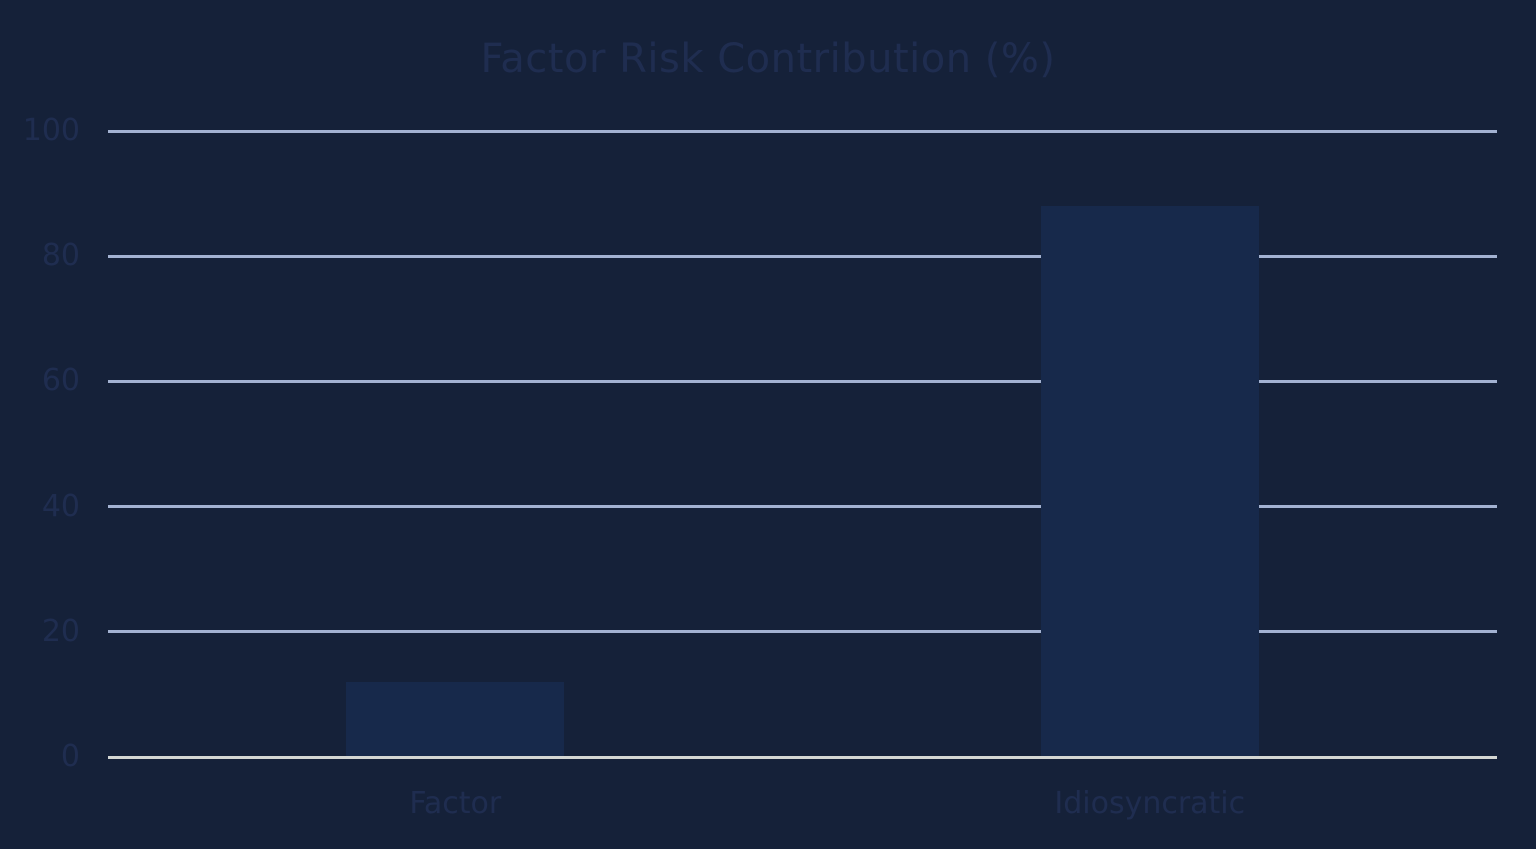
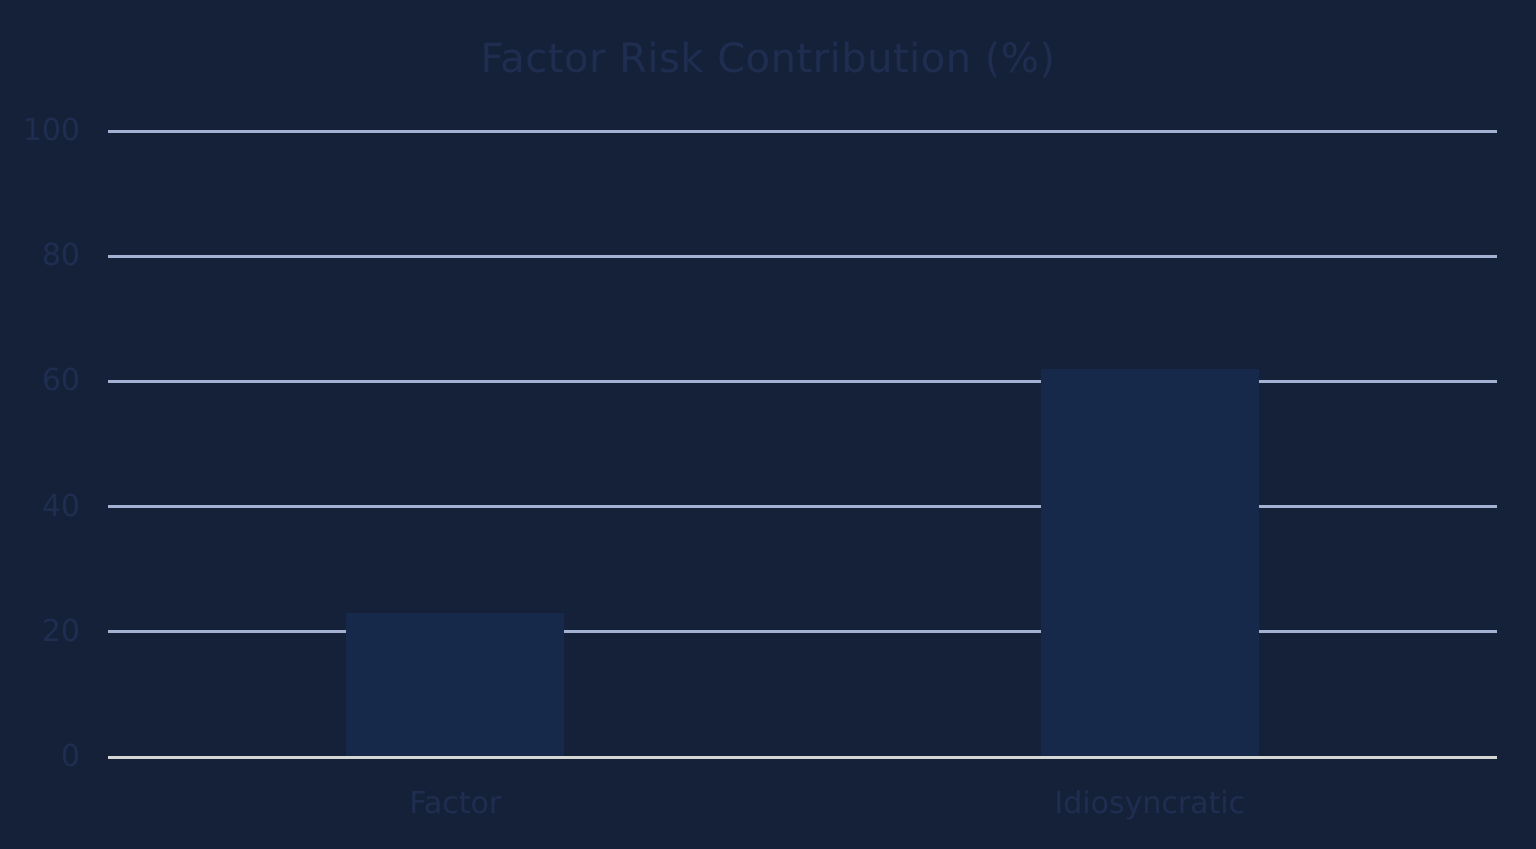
Factor: 12 -> 23
Idiosyncratic: 88 -> 62
